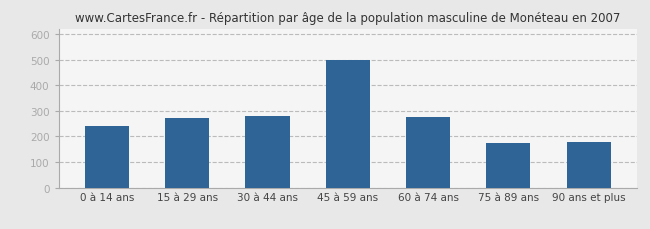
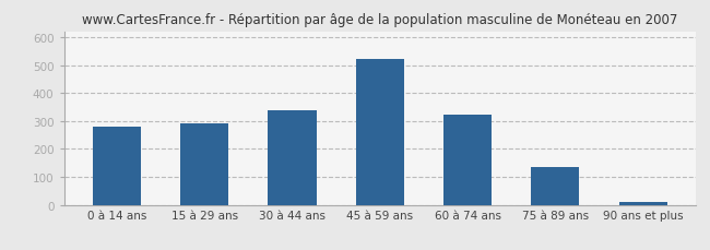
0 à 14 ans: 240 -> 281
15 à 29 ans: 270 -> 290
30 à 44 ans: 280 -> 337
45 à 59 ans: 500 -> 522
60 à 74 ans: 275 -> 323
75 à 89 ans: 175 -> 136
90 ans et plus: 180 -> 10
